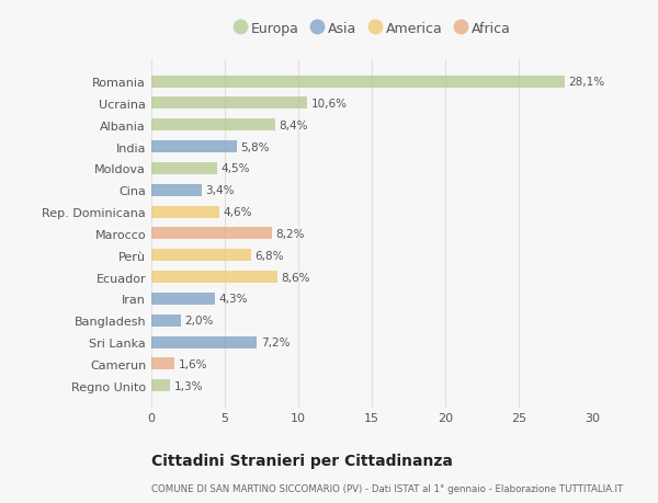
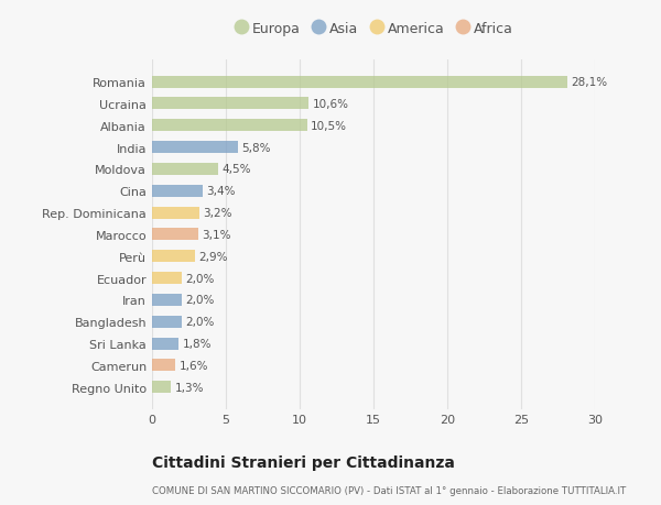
Albania: 8,4% -> 10,5%
Rep. Dominicana: 4,6% -> 3,2%
Marocco: 8,2% -> 3,1%
Perù: 6,8% -> 2,9%
Ecuador: 8,6% -> 2,0%
Iran: 4,3% -> 2,0%
Sri Lanka: 7,2% -> 1,8%
